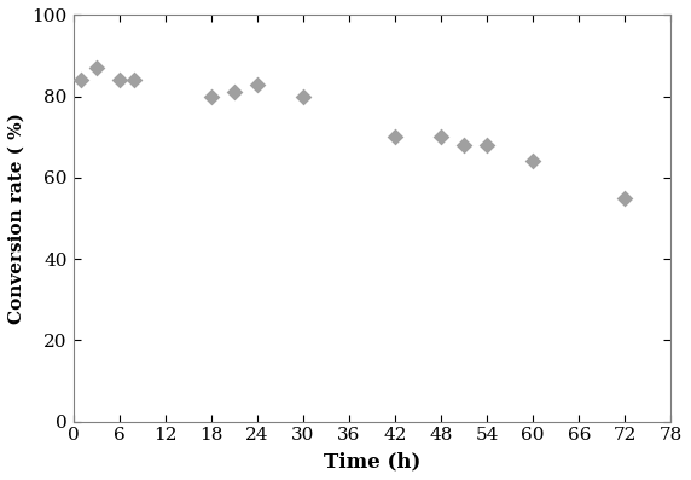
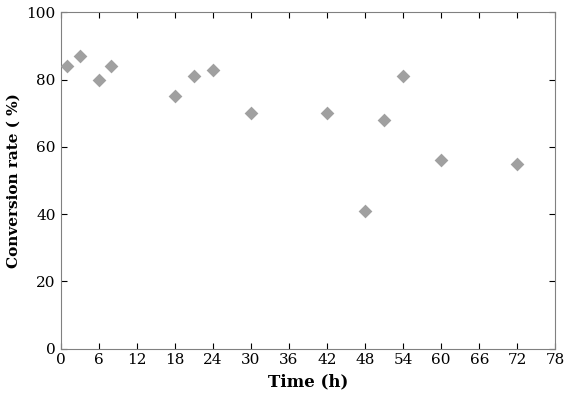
6: 84 -> 80
18: 80 -> 75
30: 80 -> 70
48: 70 -> 41
54: 68 -> 81
60: 64 -> 56
